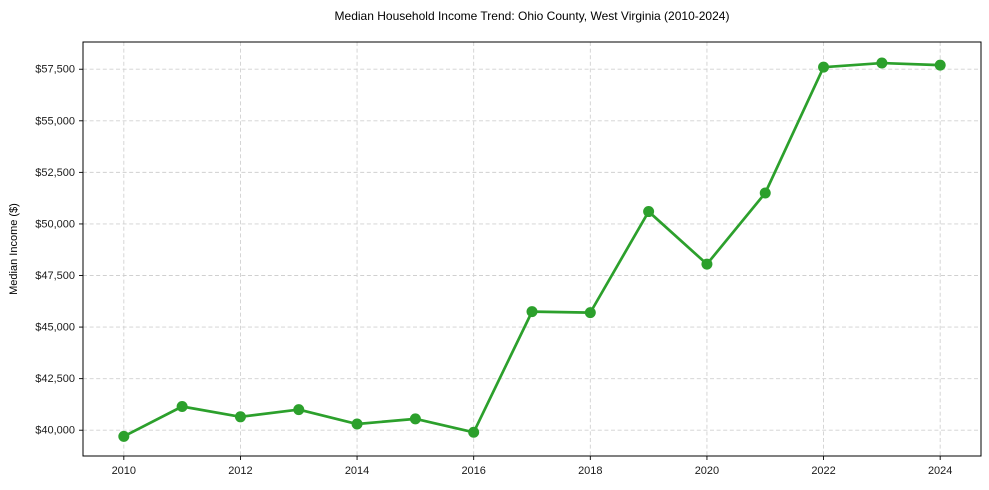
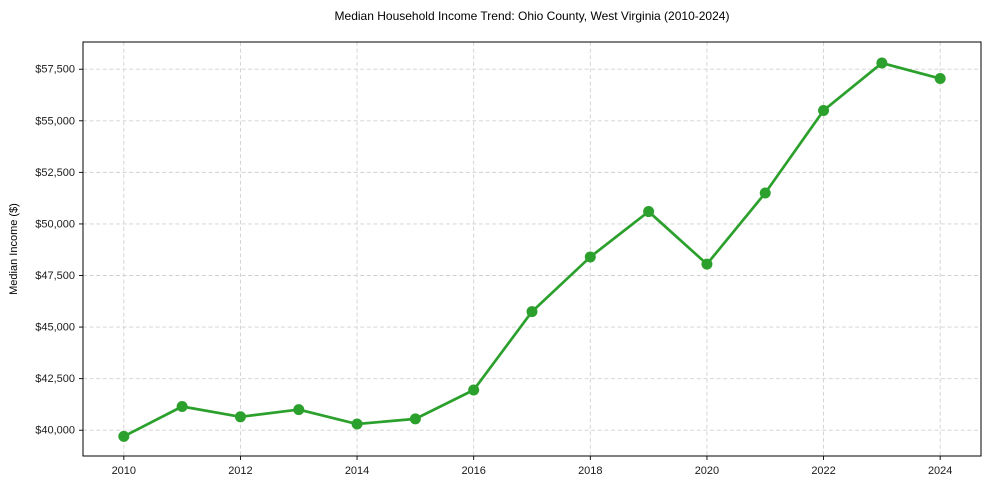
2016: $39900 -> $42000
2018: $45700 -> $48400
2022: $57600 -> $55500
2024: $57700 -> $57000
